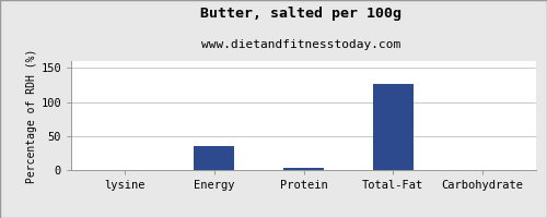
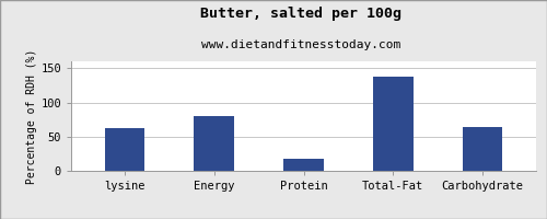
lysine: 0 -> 62
Energy: 36 -> 80
Protein: 3 -> 18
Total-Fat: 126 -> 138
Carbohydrate: 0 -> 64
